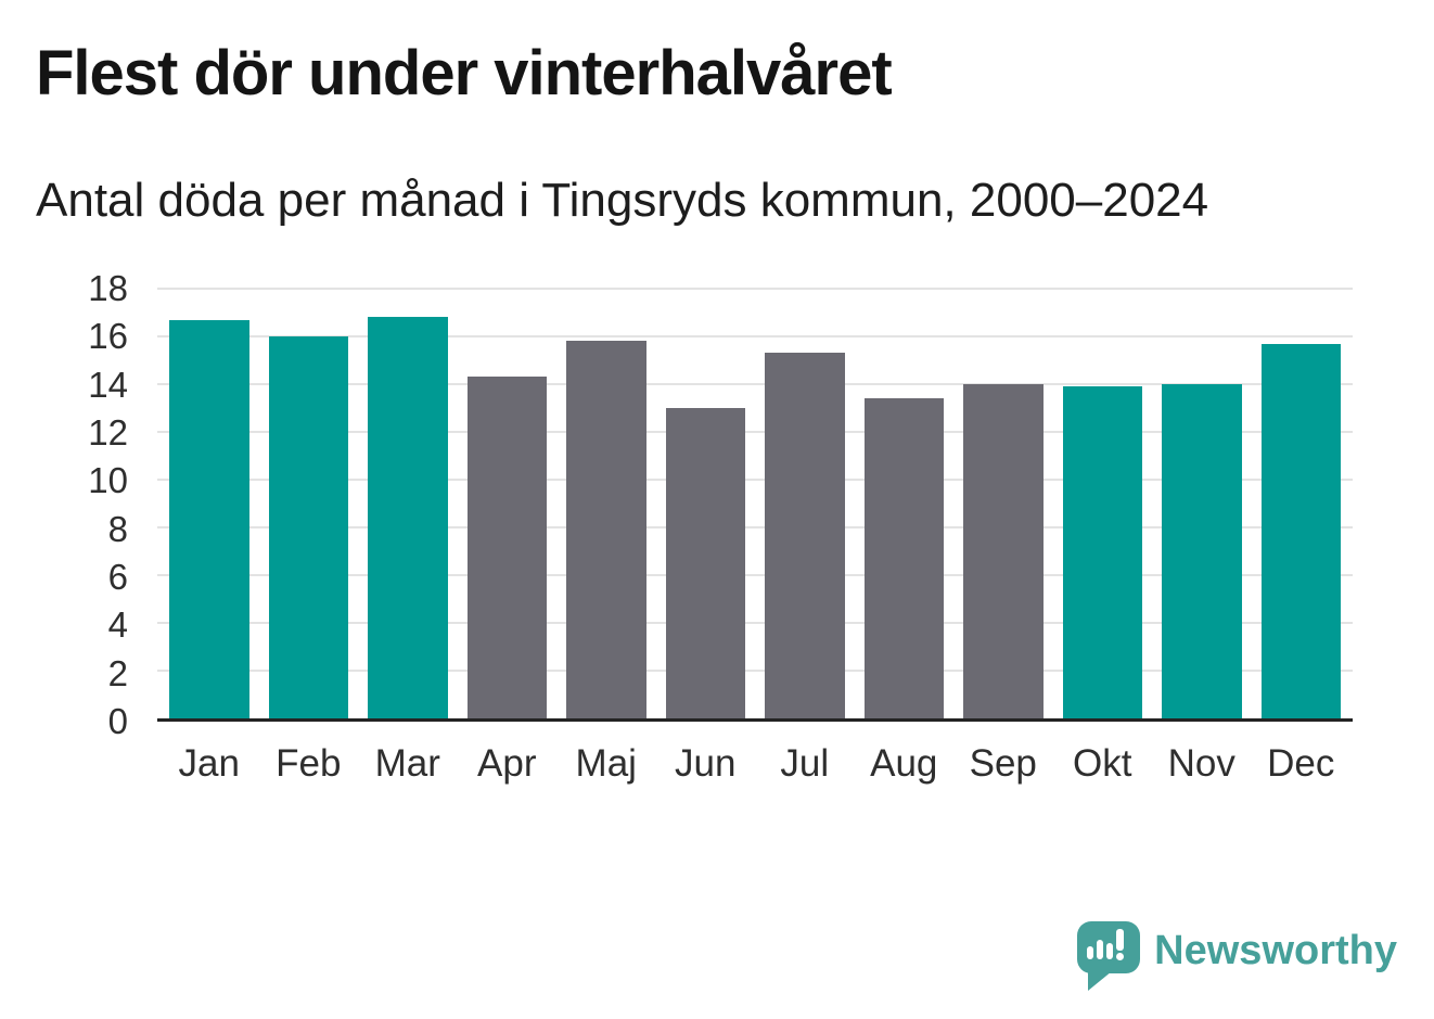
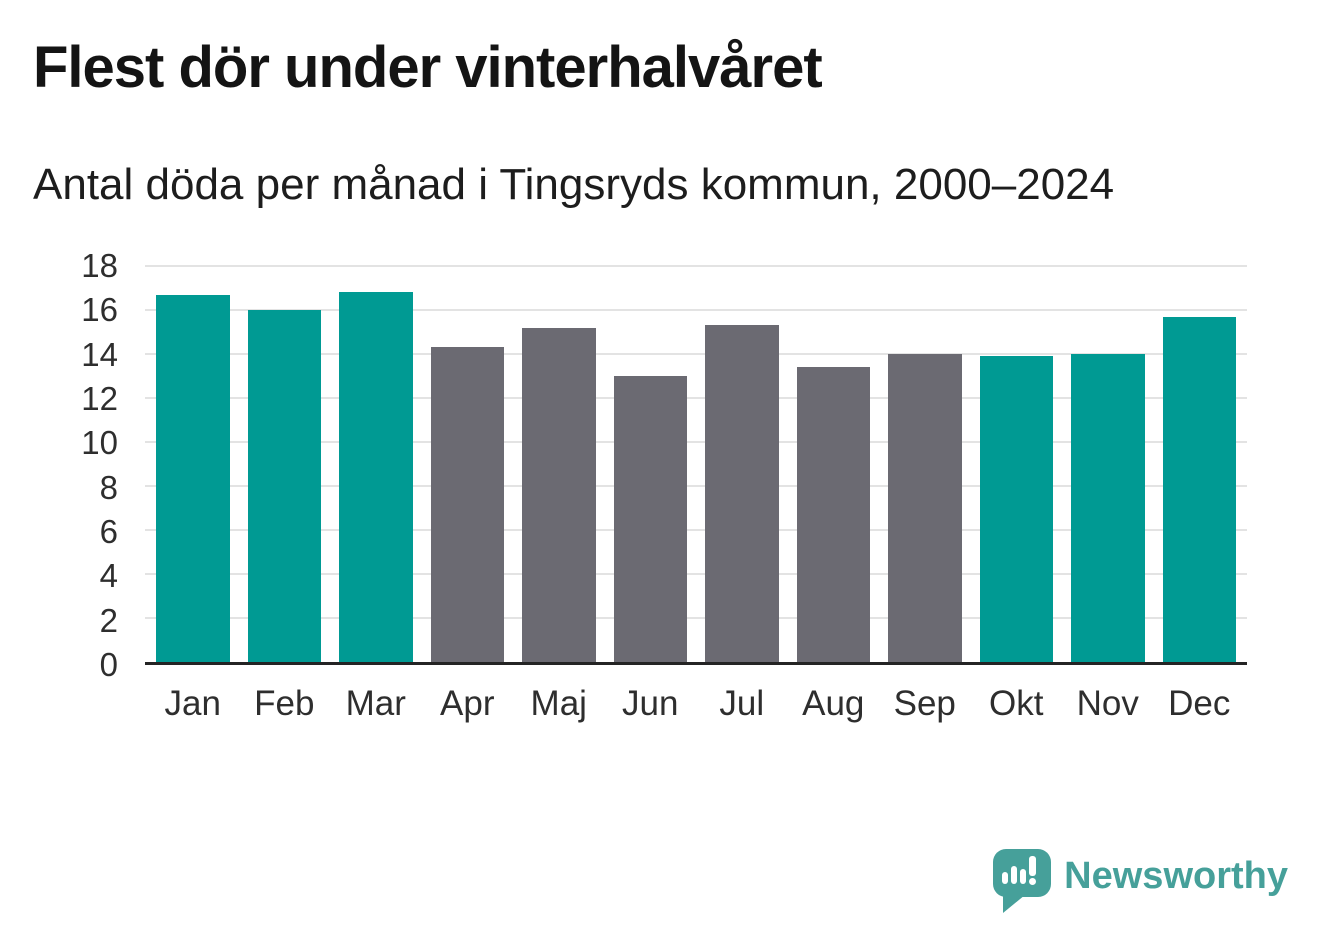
Maj: 15.8 -> 15.2
